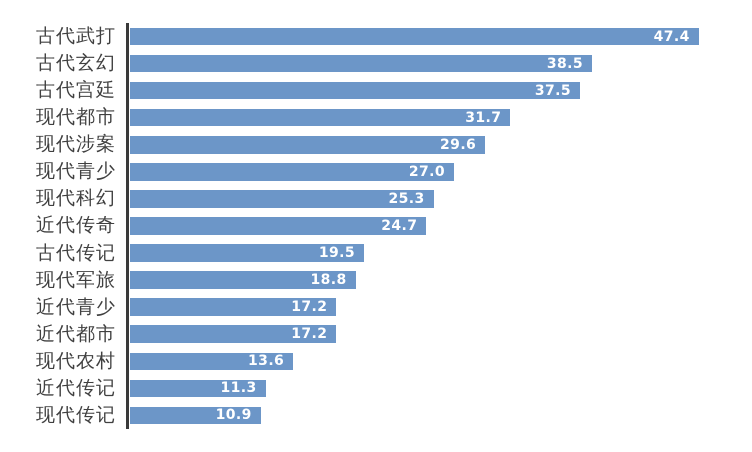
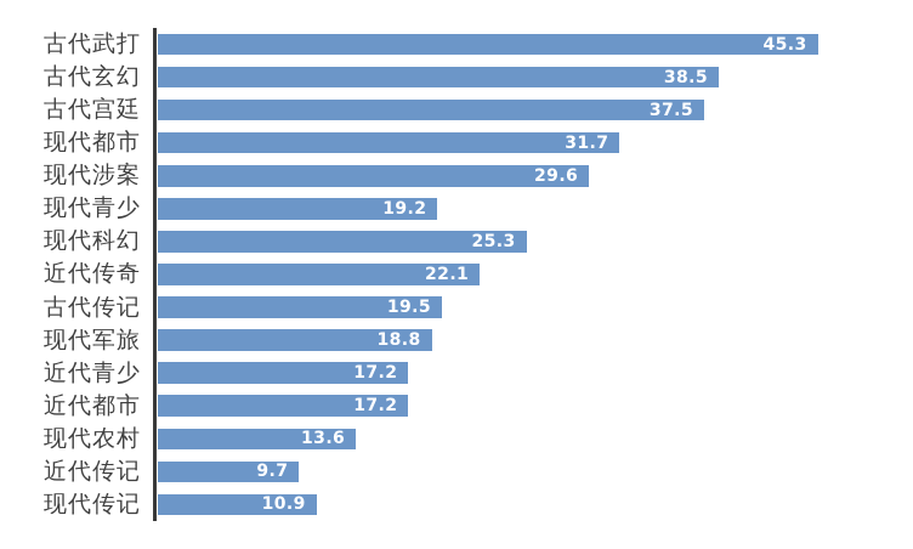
古代武打: 47.4 -> 45.3
现代青少: 27.0 -> 19.2
近代传奇: 24.7 -> 22.1
近代传记: 11.3 -> 9.7
